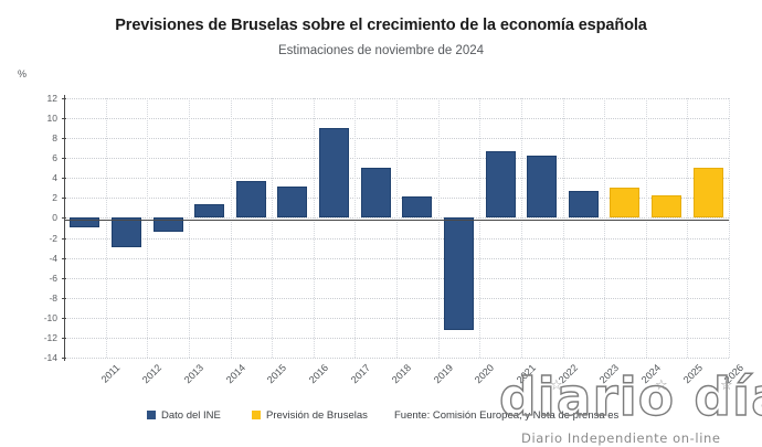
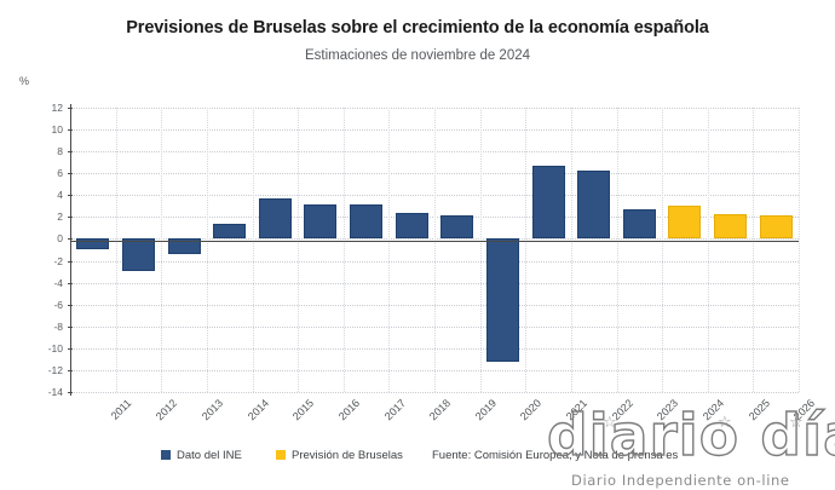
Dato del INE/2017: 9 -> 3
Dato del INE/2018: 5 -> 2
Previsión de Bruselas/2026: 5 -> 2
